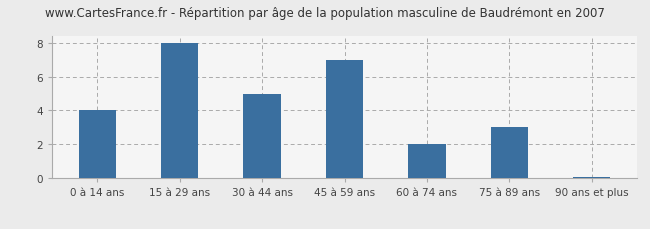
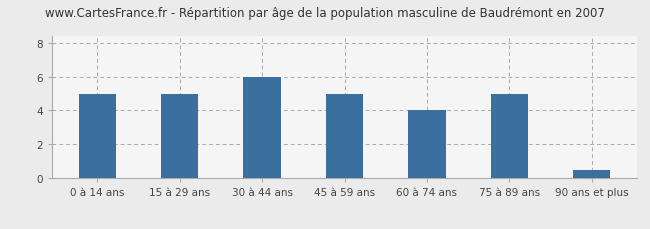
0 à 14 ans: 4.0 -> 5.0
15 à 29 ans: 8.0 -> 5.0
30 à 44 ans: 5.0 -> 6.0
45 à 59 ans: 7.0 -> 5.0
60 à 74 ans: 2.0 -> 4.0
75 à 89 ans: 3.0 -> 5.0
90 ans et plus: 0.1 -> 0.5
